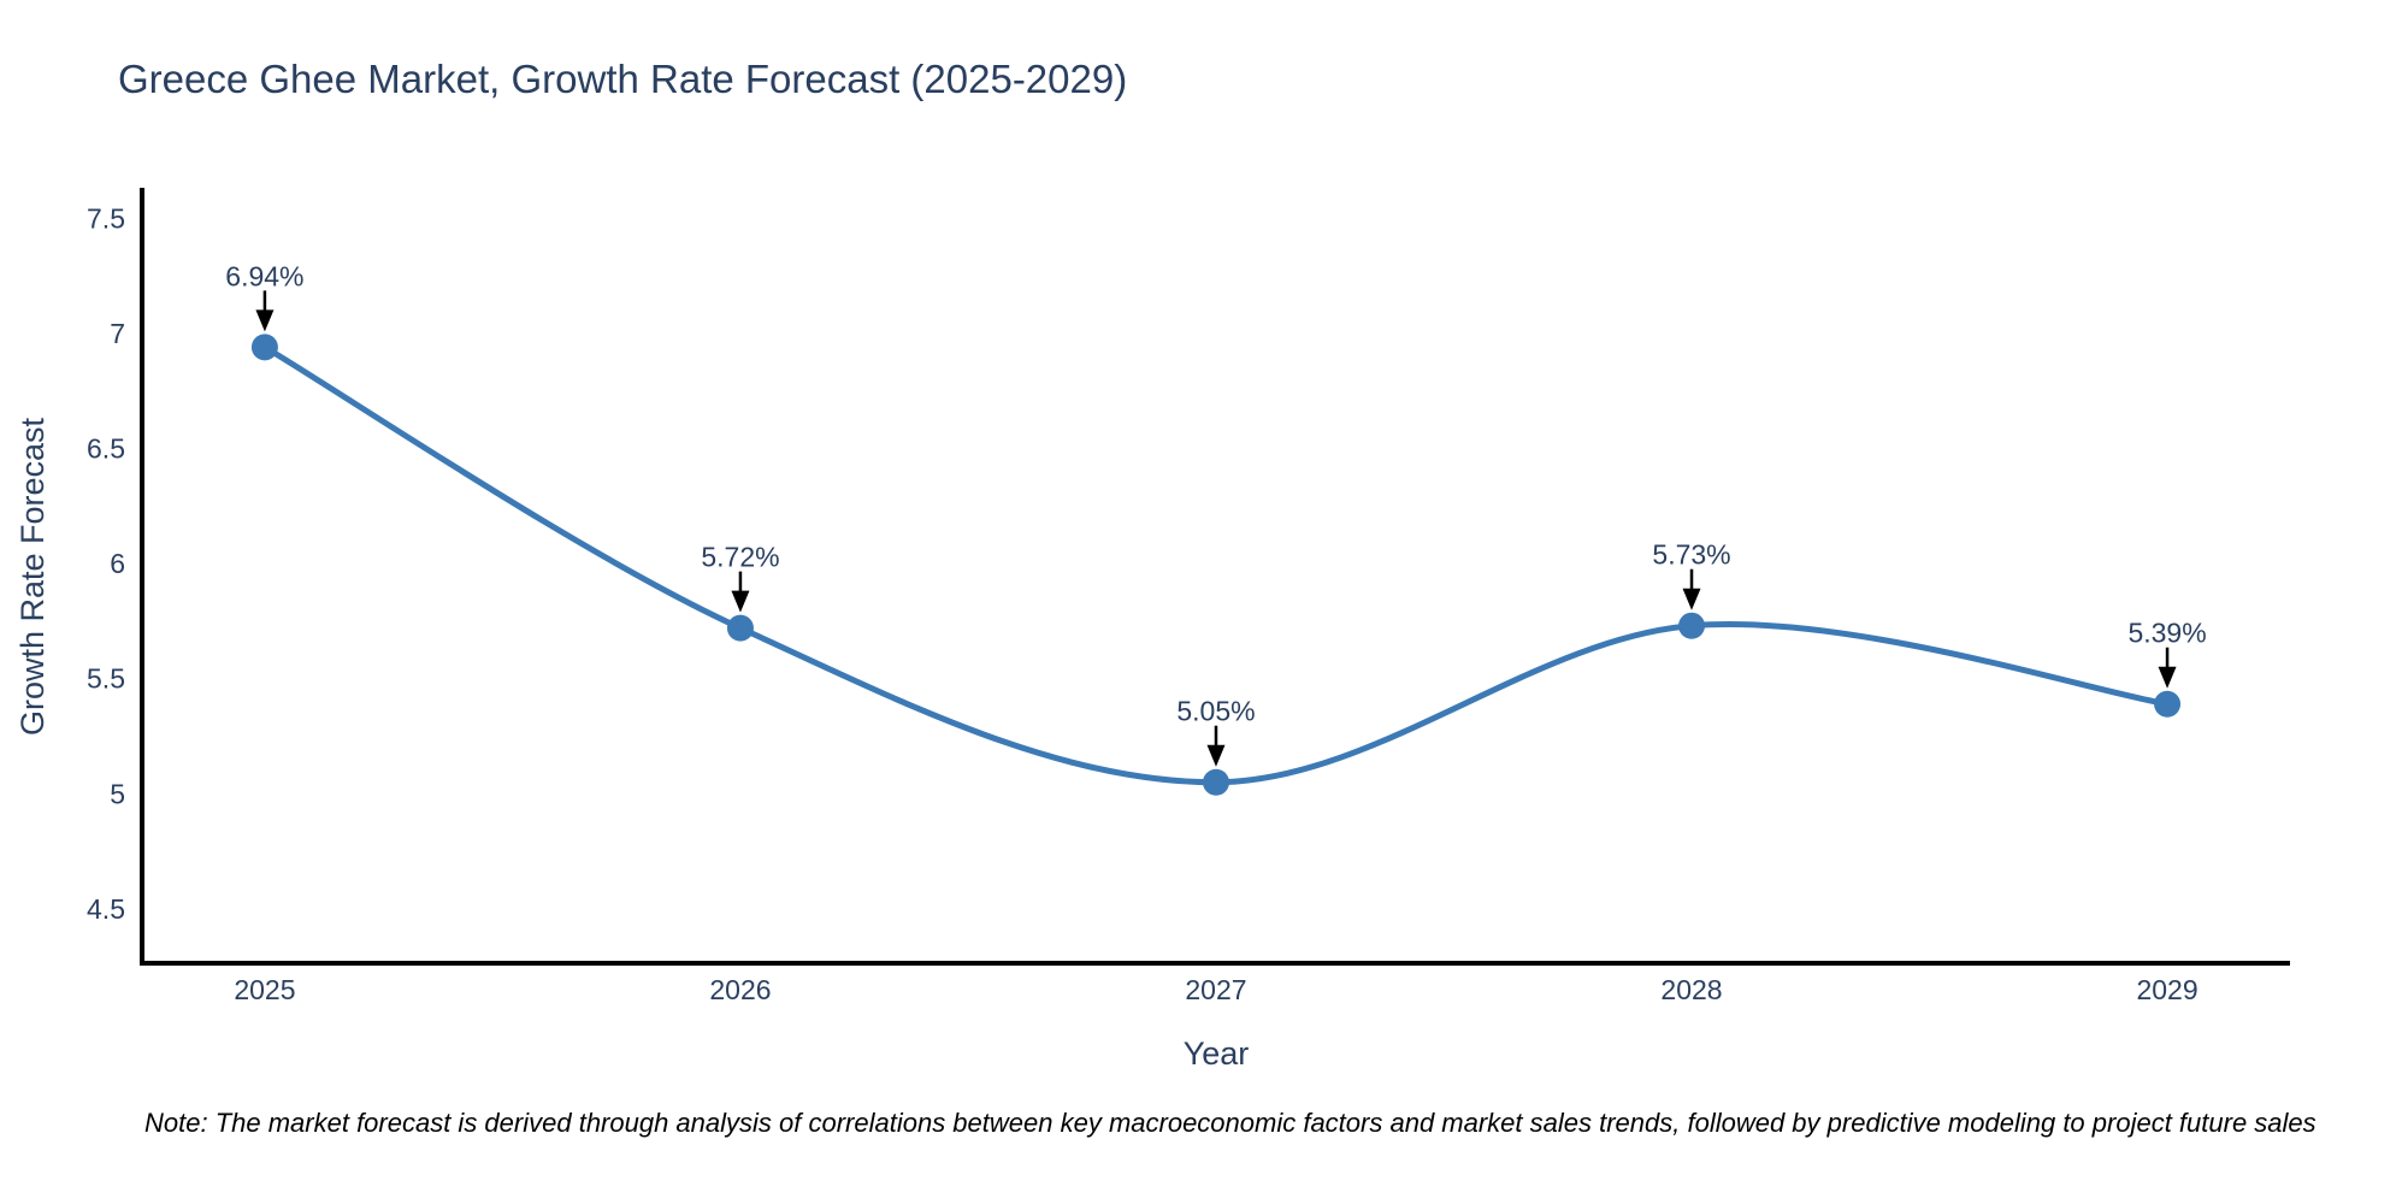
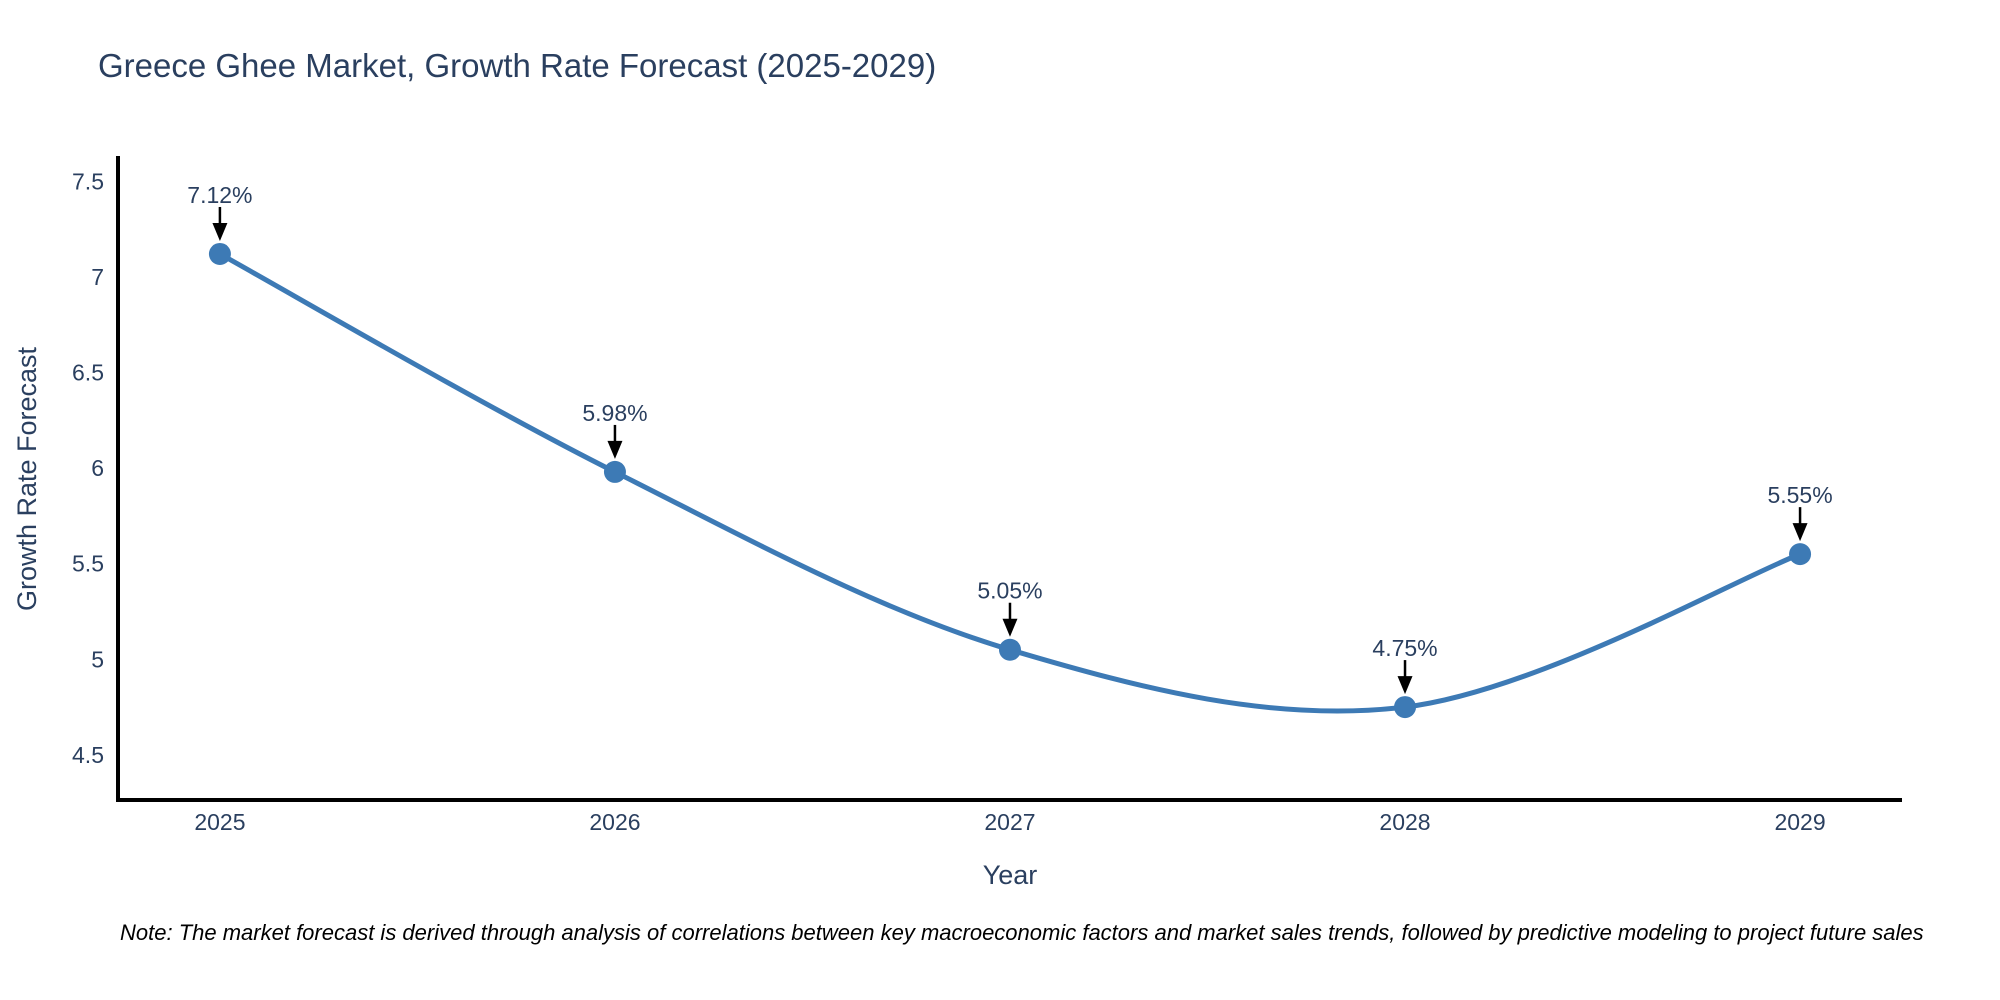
2025: 6.94% -> 7.12%
2026: 5.72% -> 5.98%
2028: 5.73% -> 4.75%
2029: 5.39% -> 5.55%
